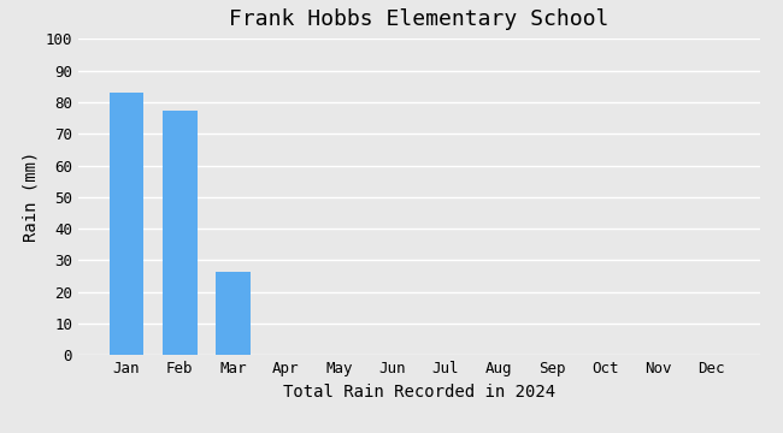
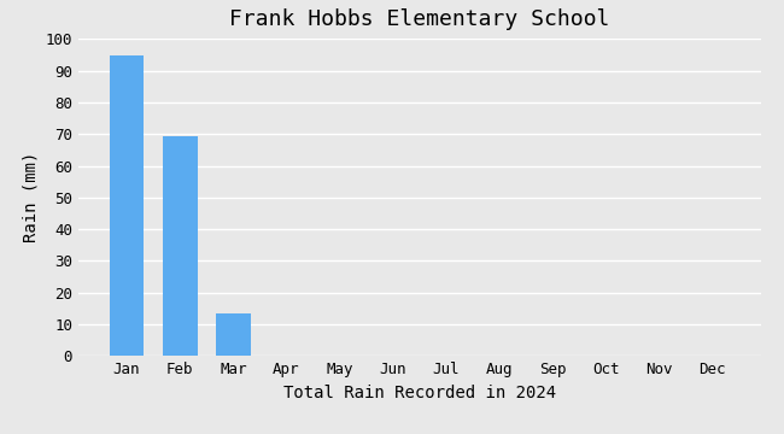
Jan: 83.0 -> 95.0
Feb: 77.5 -> 69.5
Mar: 26.5 -> 13.5
